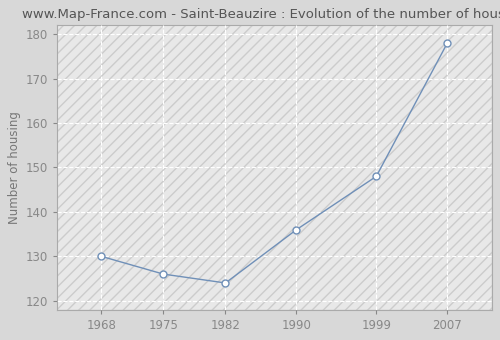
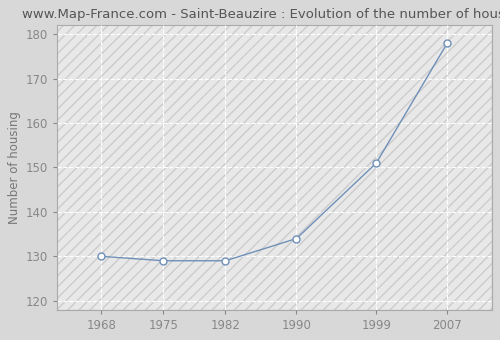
1975: 126 -> 129
1982: 124 -> 129
1990: 136 -> 134
1999: 148 -> 151
